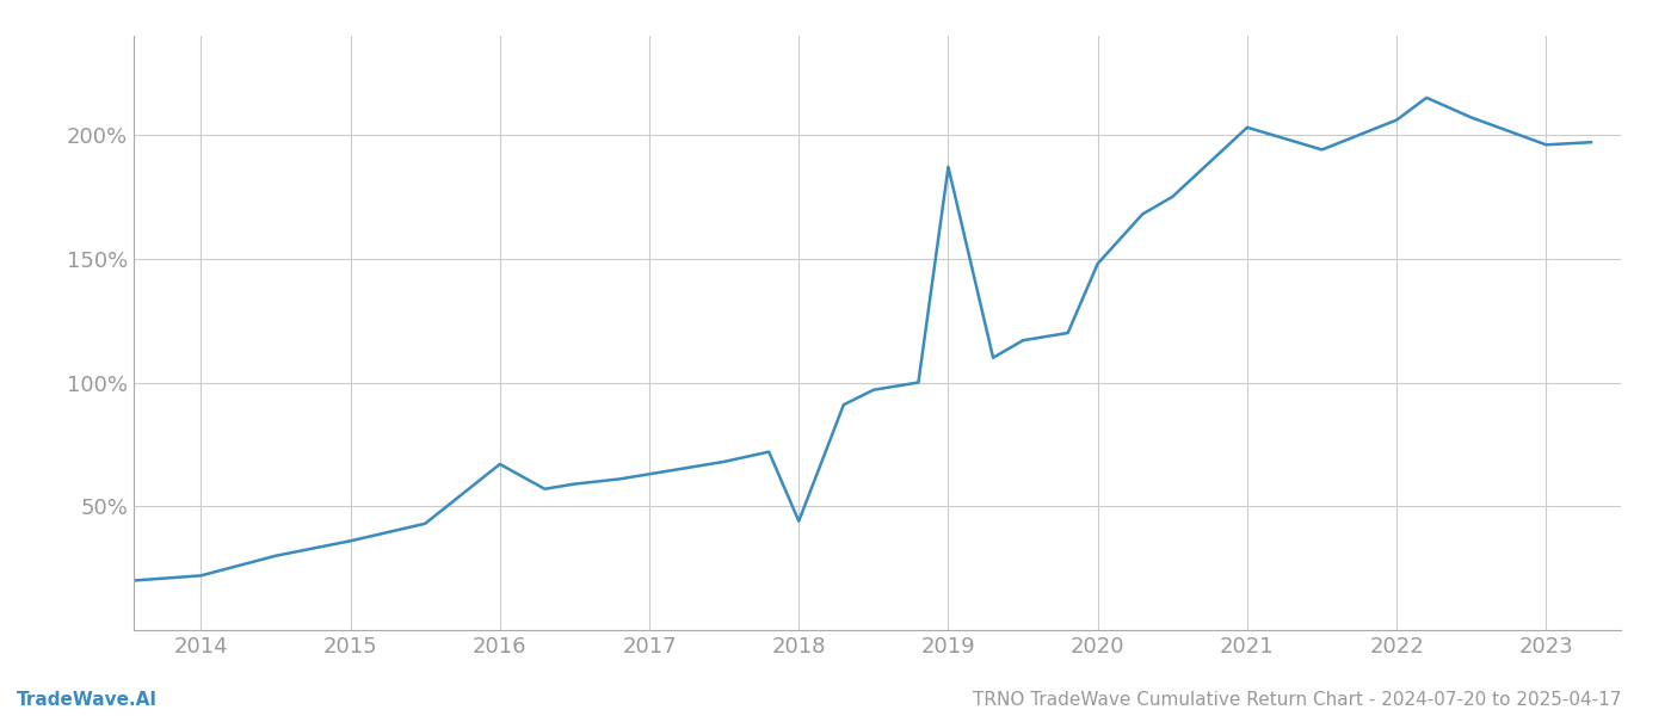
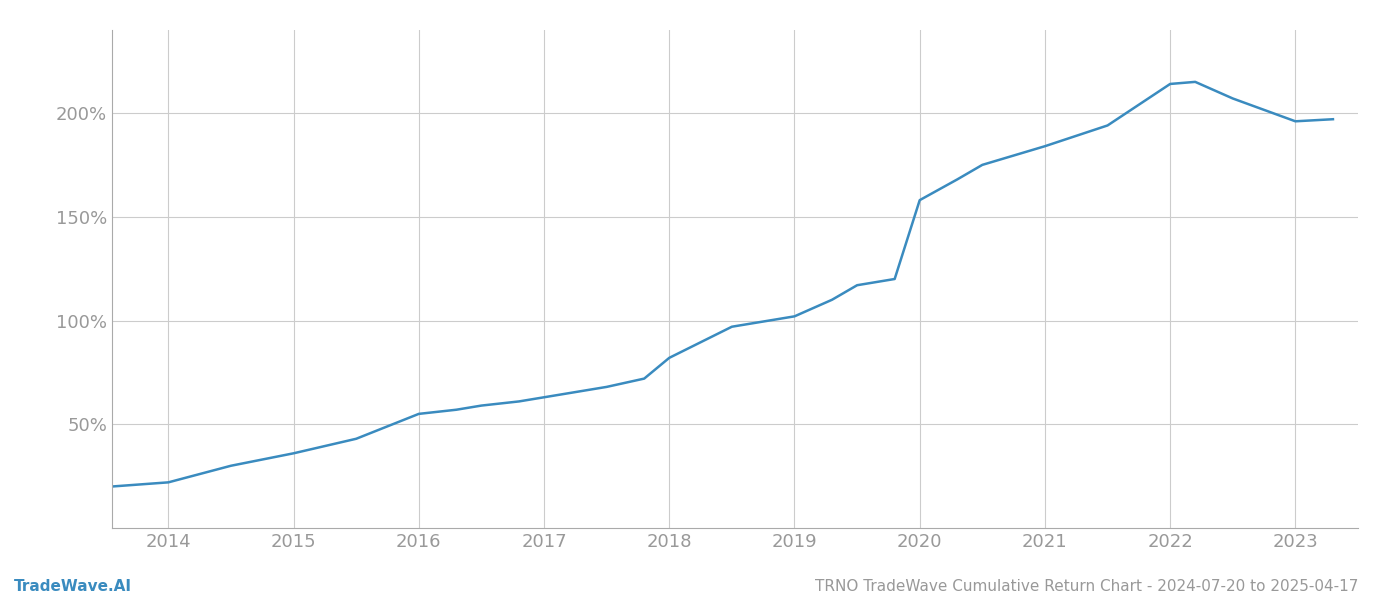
2016: 67% -> 55%
2018: 44% -> 82%
2019: 187% -> 102%
2020: 148% -> 158%
2021: 203% -> 184%
2022: 206% -> 214%
